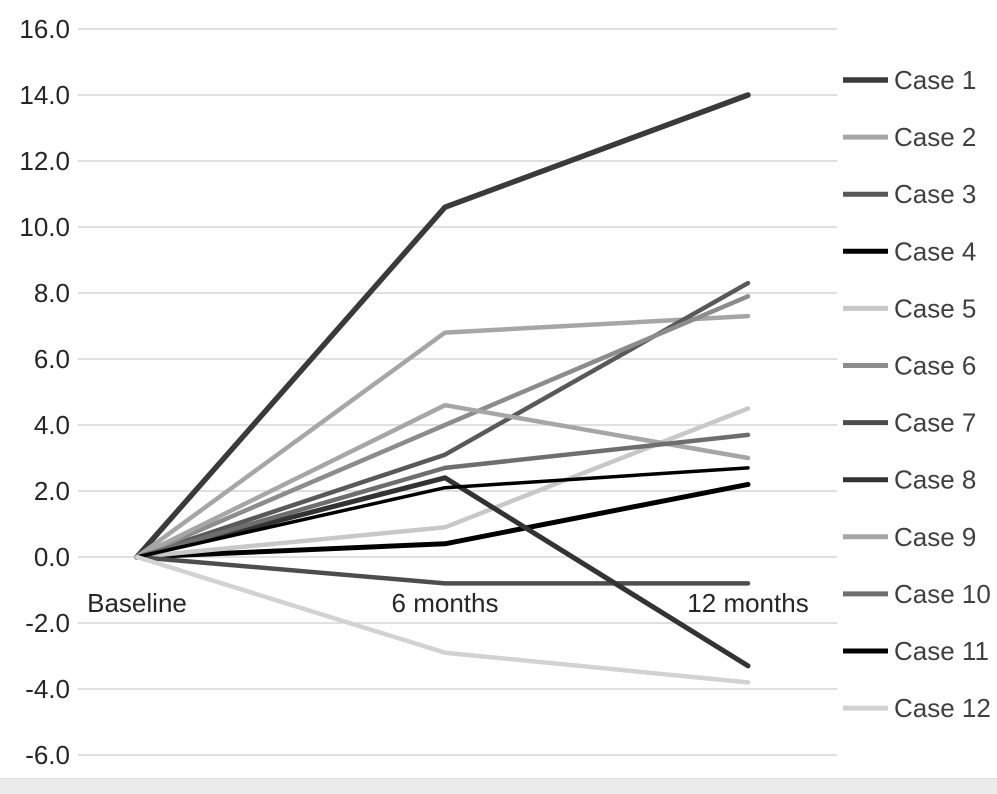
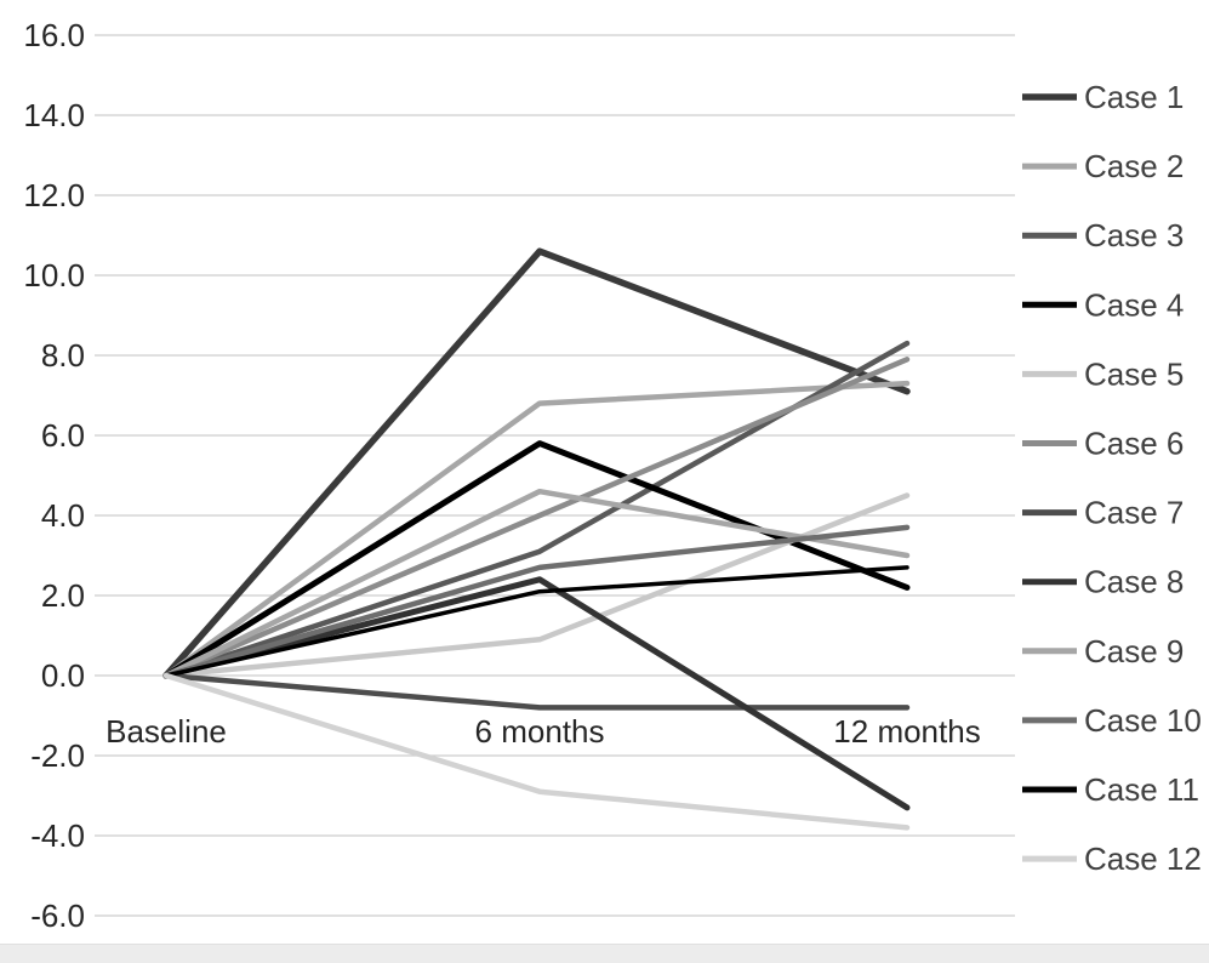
Case 4/6 months: 0.4 -> 5.8
Case 1/12 months: 14.0 -> 7.1
